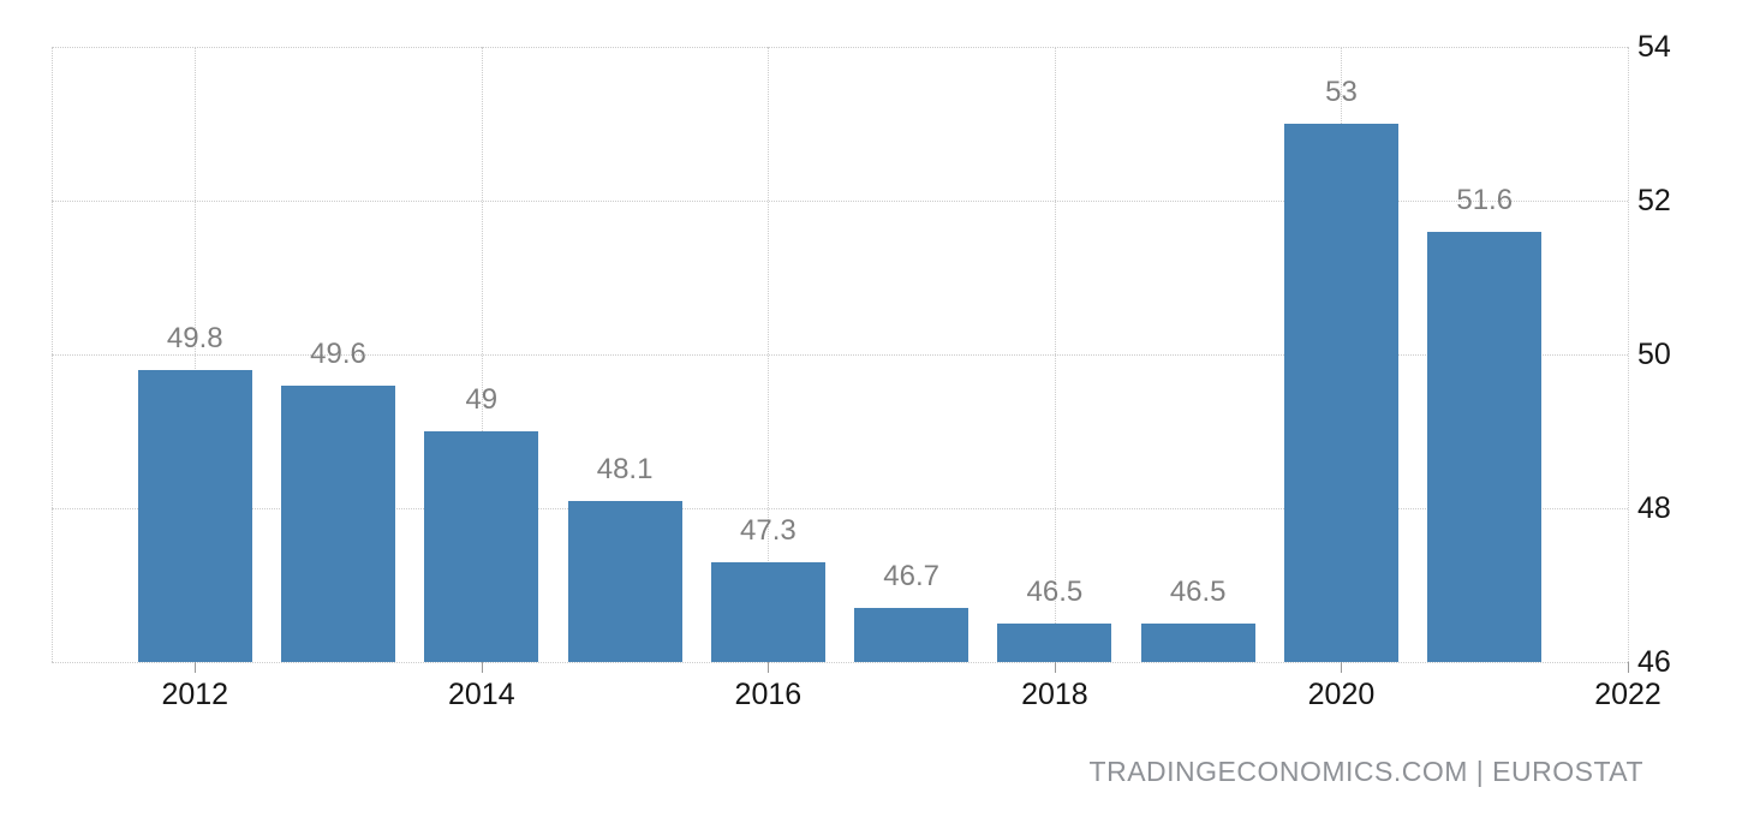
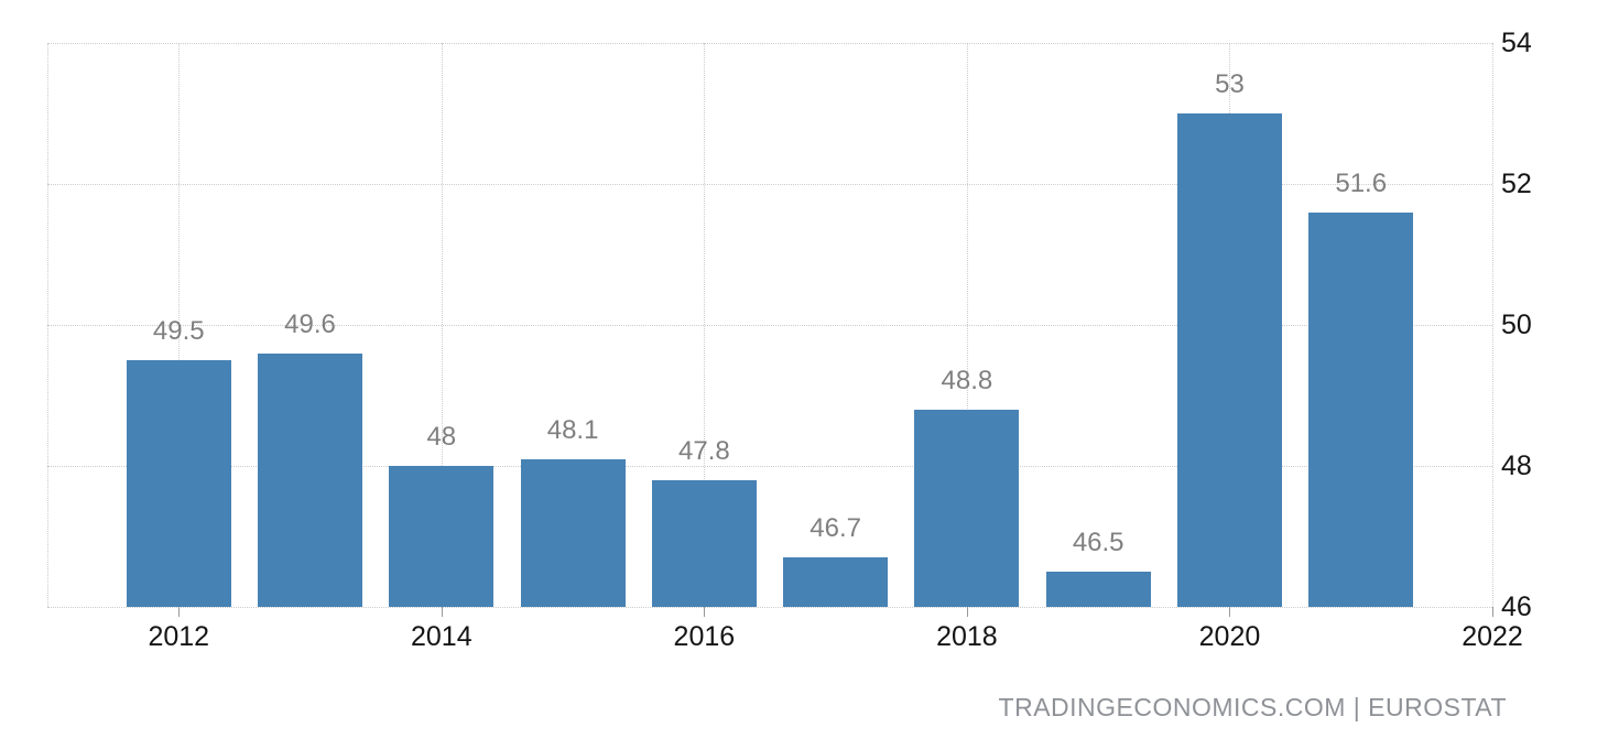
2012: 49.8 -> 49.5
2014: 49 -> 48
2016: 47.3 -> 47.8
2018: 46.5 -> 48.8
